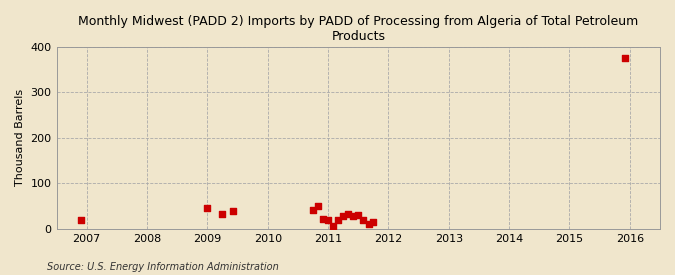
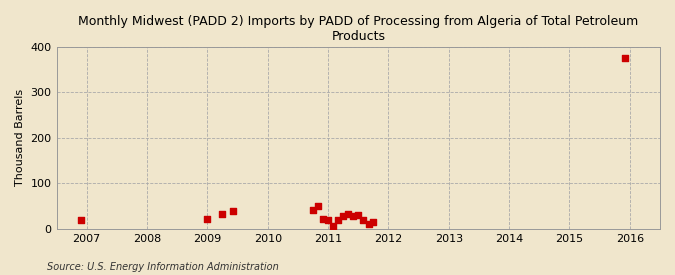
2009: 45 -> 22
